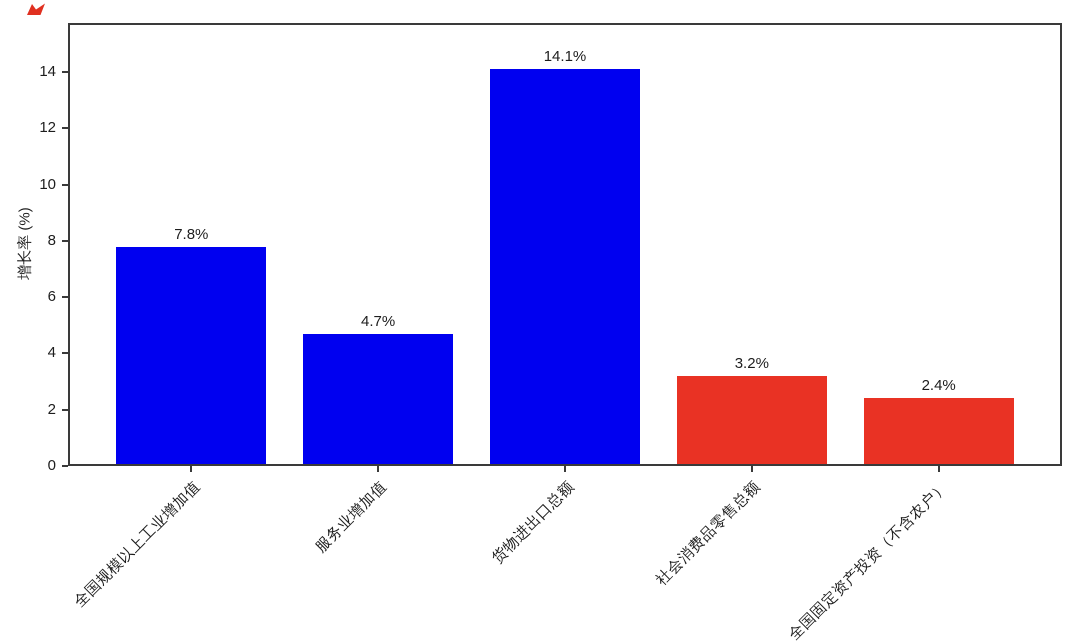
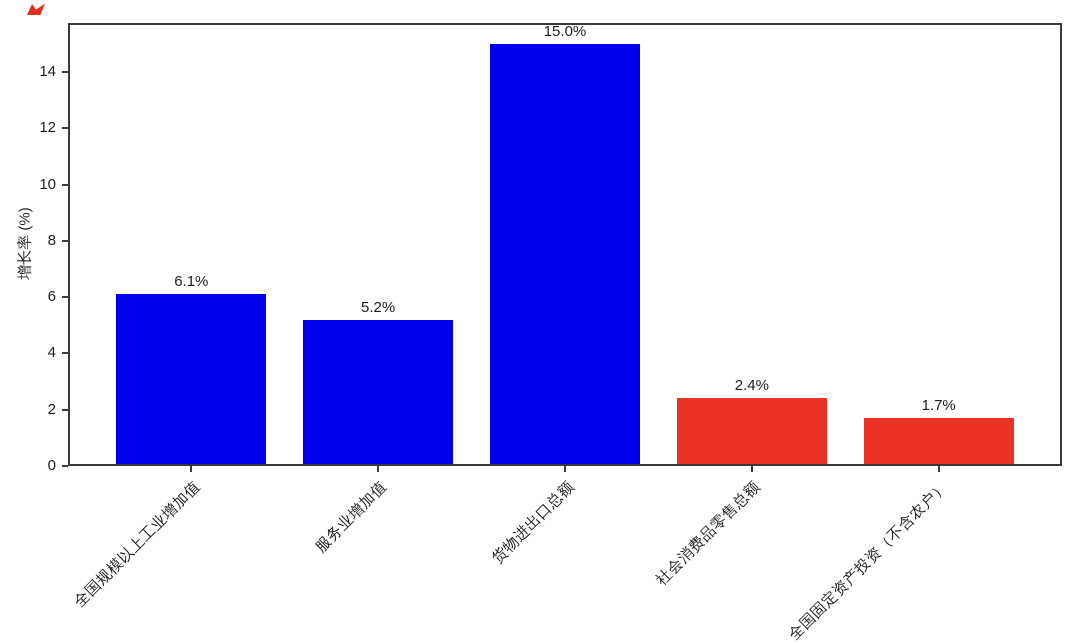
全国规模以上工业增加值: 7.8% -> 6.1%
服务业增加值: 4.7% -> 5.2%
货物进出口总额: 14.1% -> 15.0%
社会消费品零售总额: 3.2% -> 2.4%
全国固定资产投资（不含农户）: 2.4% -> 1.7%
